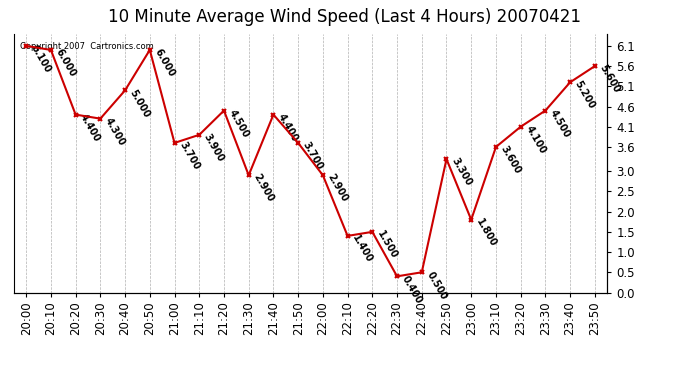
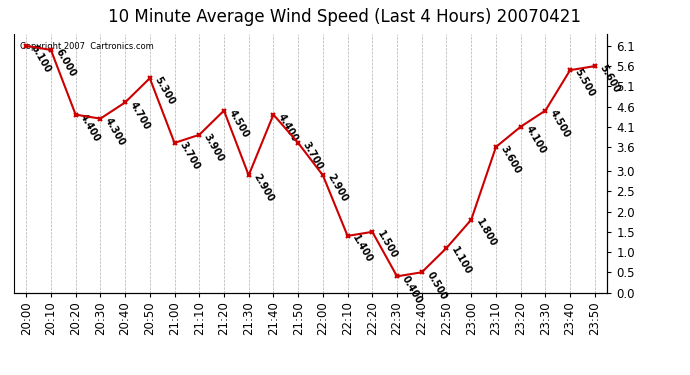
20:40: 5.000 -> 4.700
20:50: 6.000 -> 5.300
22:50: 3.300 -> 1.100
23:40: 5.200 -> 5.500
